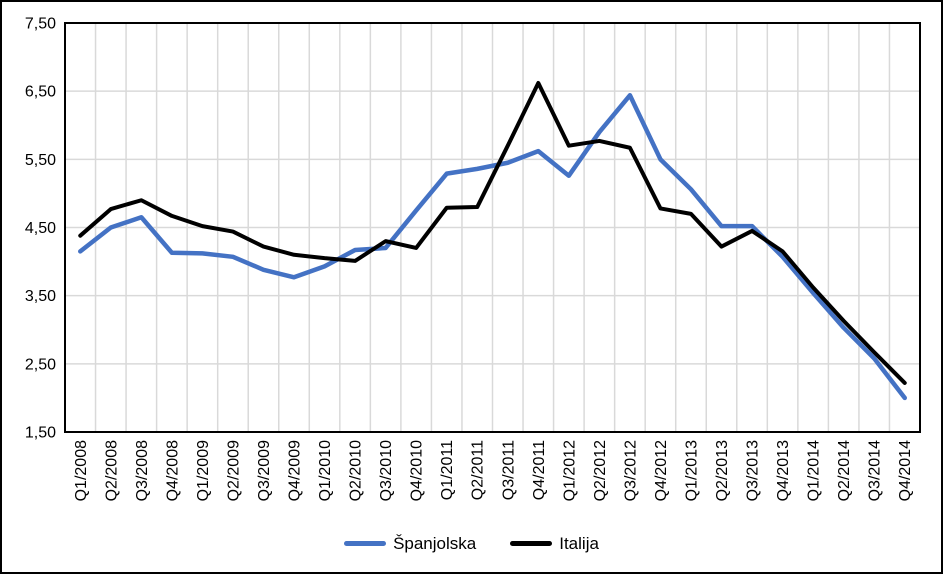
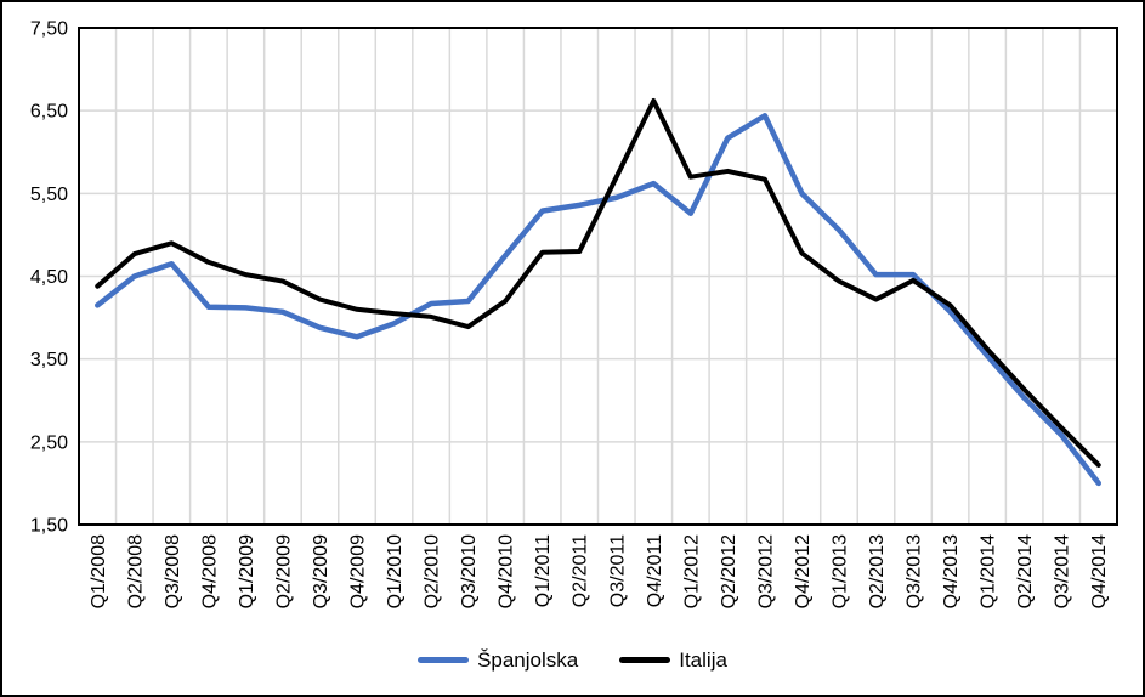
Italija/Q3/2010: 4,3 -> 3,9
Španjolska/Q2/2012: 5,9 -> 6,2
Italija/Q1/2013: 4,7 -> 4,4
